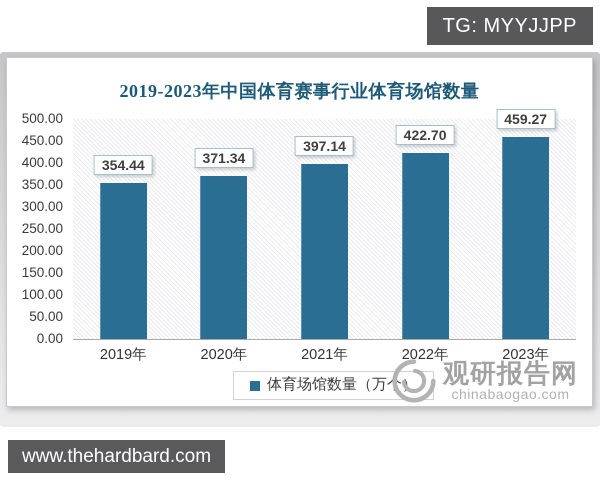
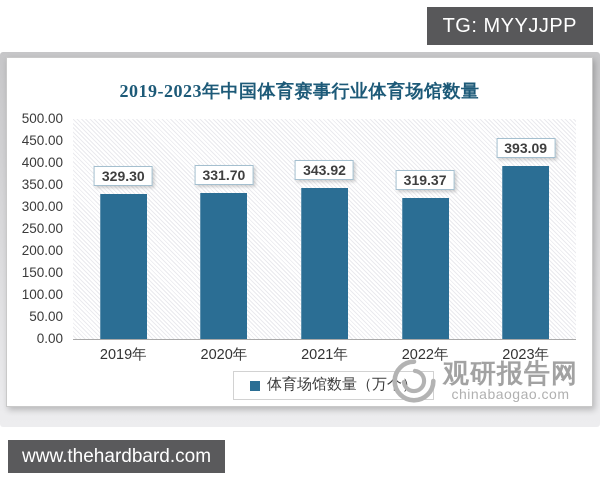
2019年: 354.44 -> 329.30
2020年: 371.34 -> 331.70
2021年: 397.14 -> 343.92
2022年: 422.70 -> 319.37
2023年: 459.27 -> 393.09
